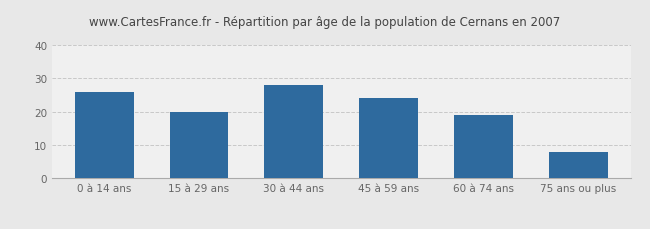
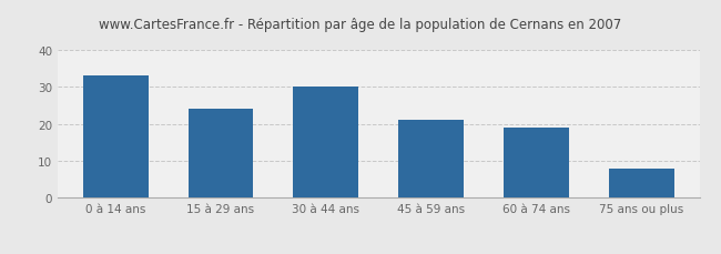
0 à 14 ans: 26 -> 33
15 à 29 ans: 20 -> 24
30 à 44 ans: 28 -> 30
45 à 59 ans: 24 -> 21
